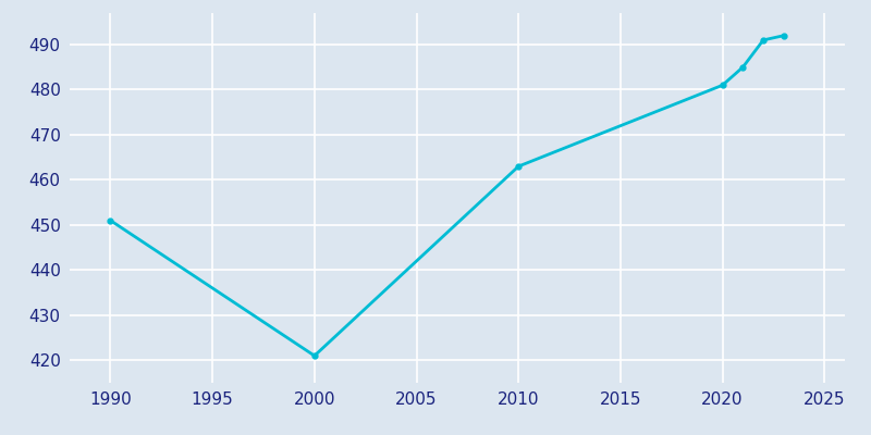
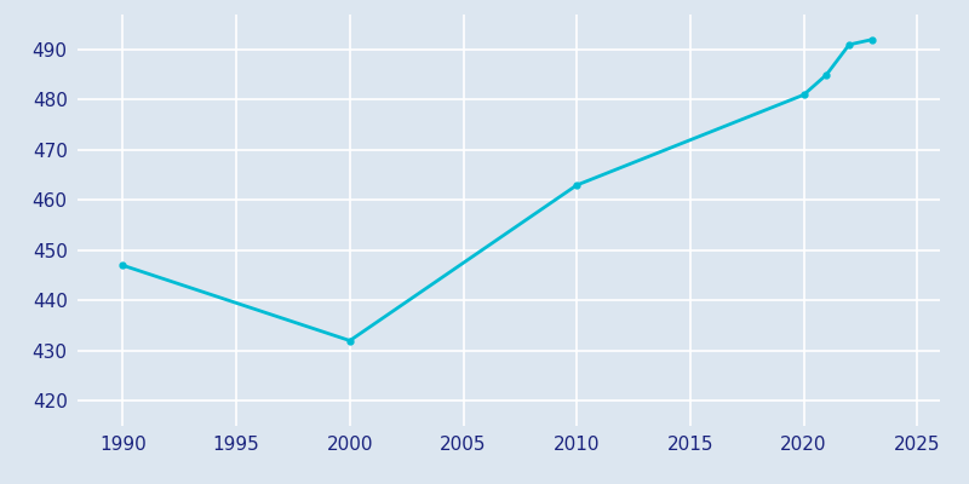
1990: 451 -> 447
2000: 421 -> 432
